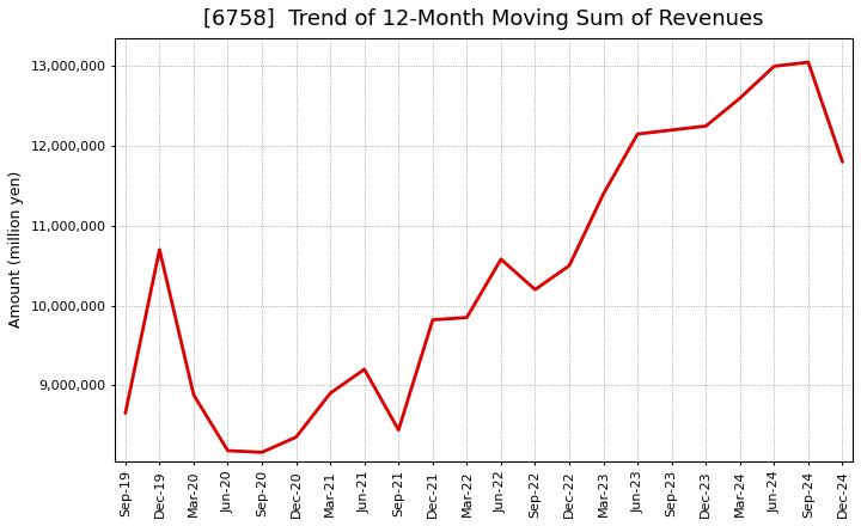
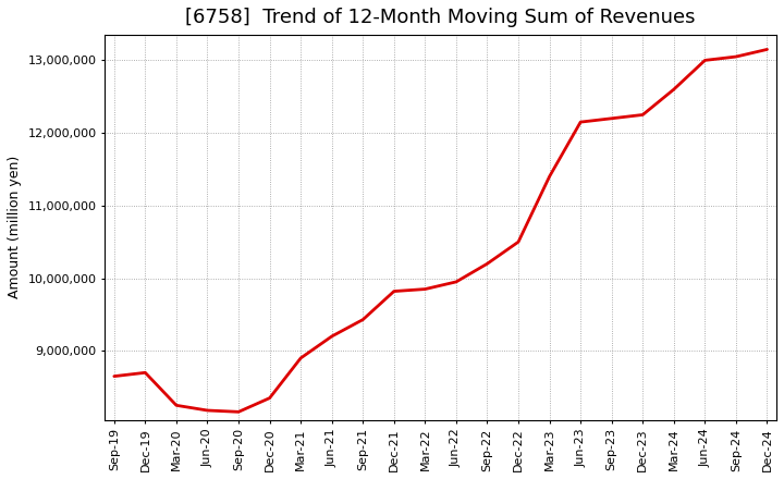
Dec-19: 10,700,000 -> 8,700,000
Mar-20: 8,880,000 -> 8,250,000
Sep-21: 8,440,000 -> 9,430,000
Jun-22: 10,580,000 -> 9,950,000
Dec-24: 11,800,000 -> 13,150,000
